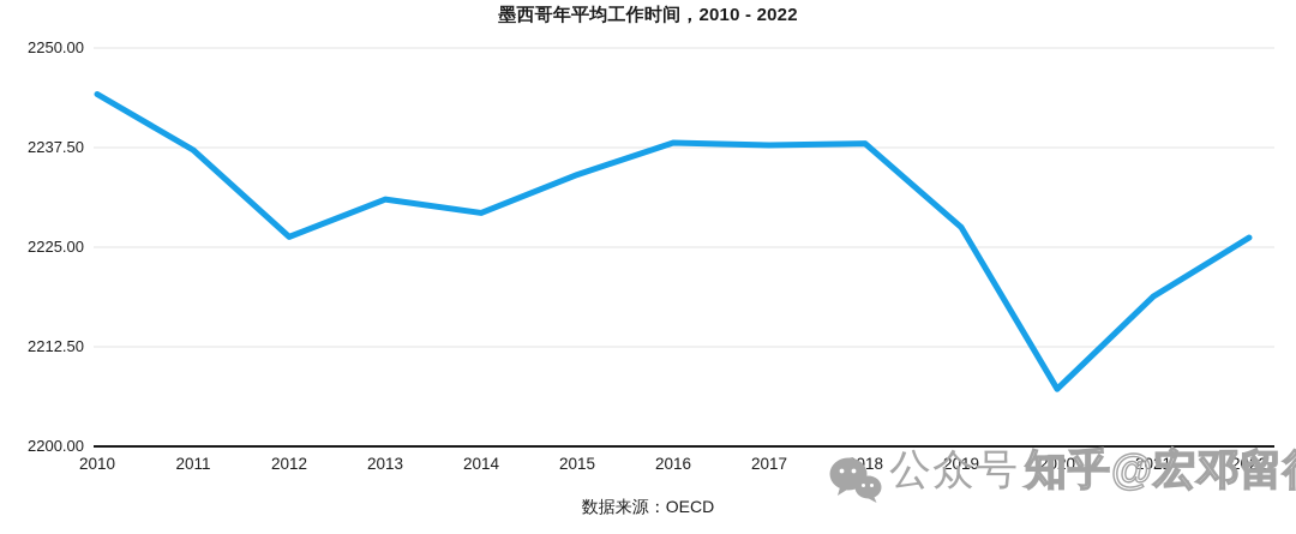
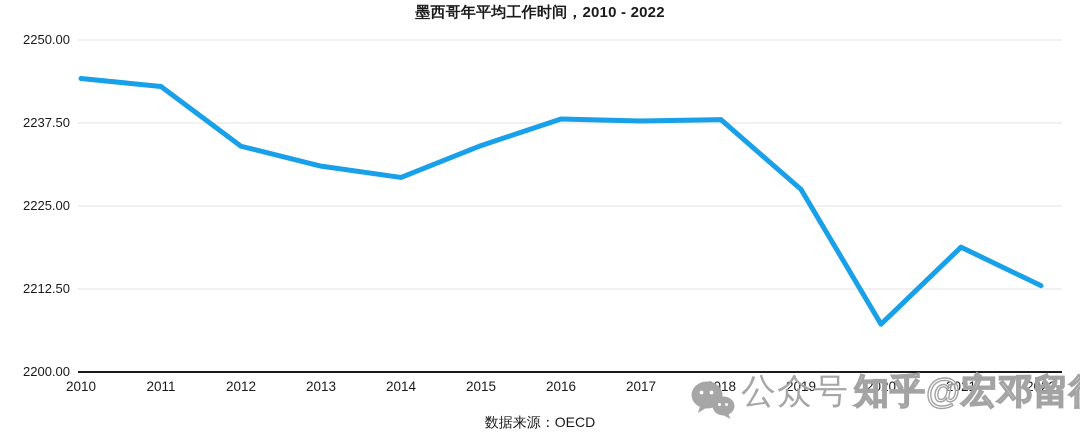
2011: 2237 -> 2243
2012: 2226 -> 2234
2022: 2226 -> 2213
